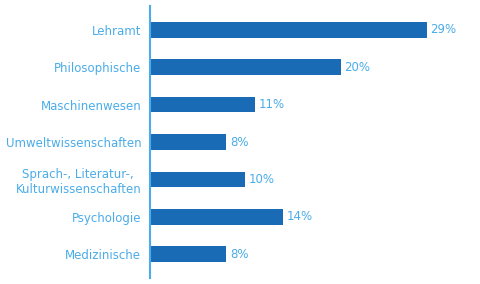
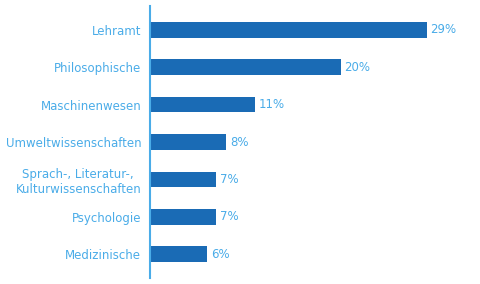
Sprach-, Literatur-, Kulturwissenschaften: 10% -> 7%
Psychologie: 14% -> 7%
Medizinische: 8% -> 6%
